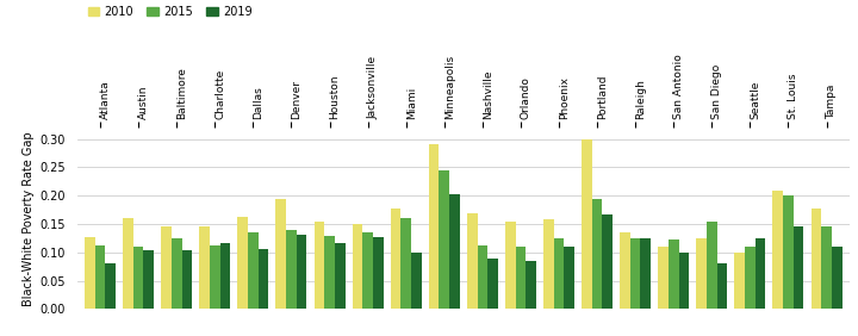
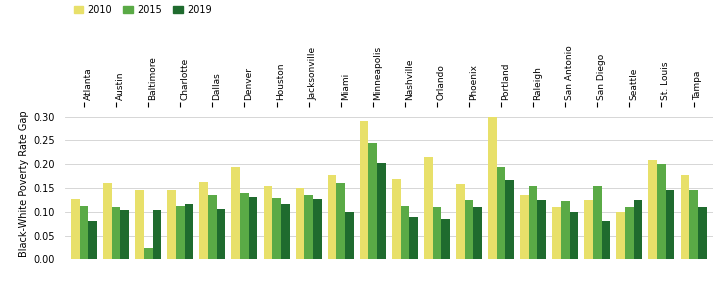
2015/Baltimore: 0.125 -> 0.025
2010/Orlando: 0.155 -> 0.215
2015/Raleigh: 0.125 -> 0.155
